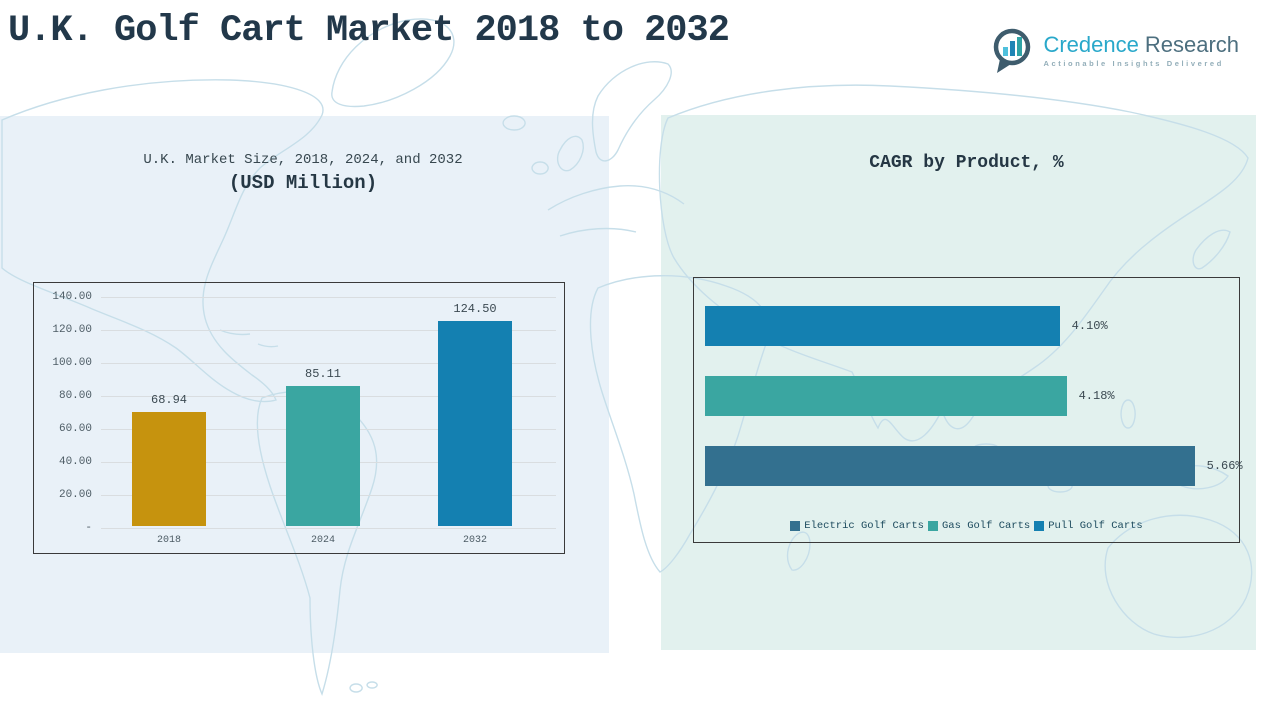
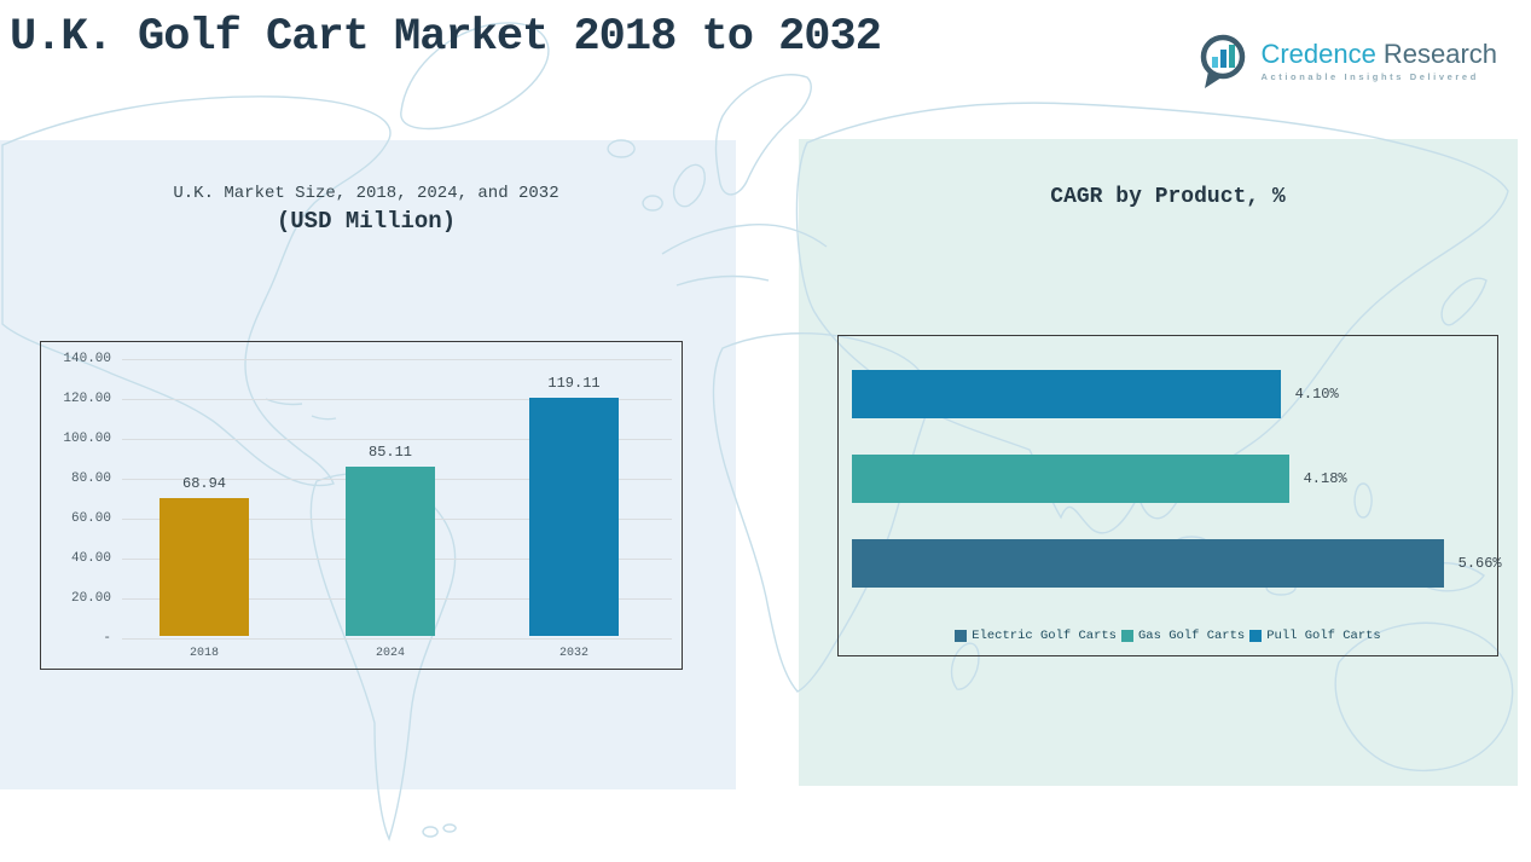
U.K. Market Size, 2018, 2024, and 2032/2032: 124.50 -> 119.11
